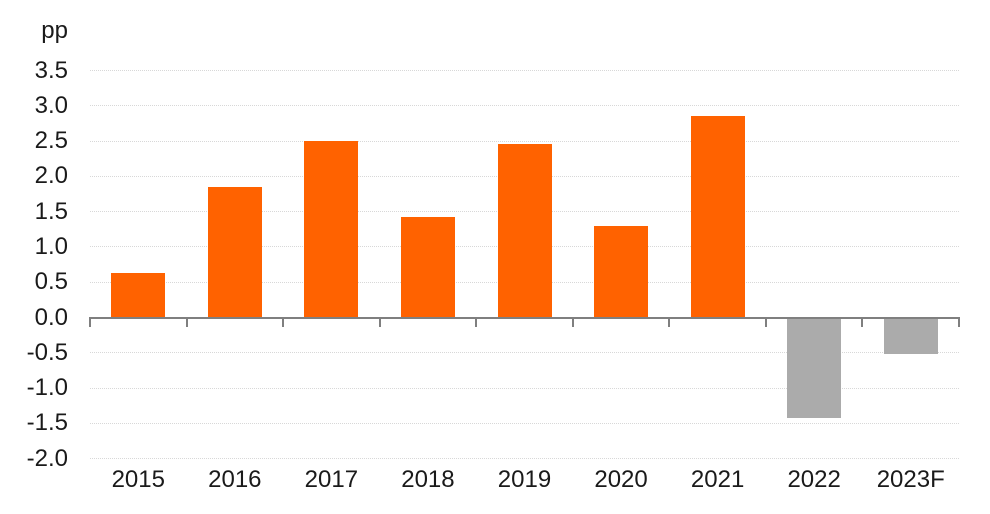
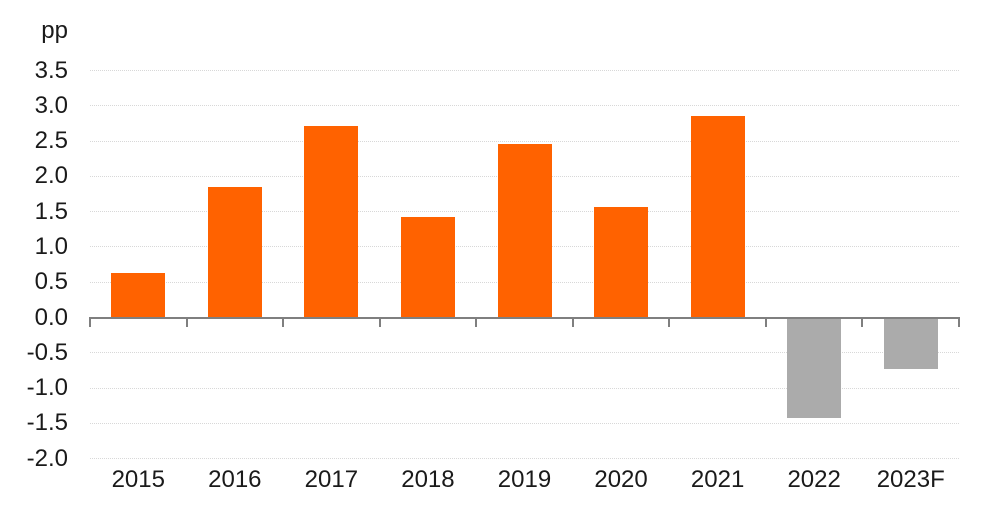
2017: 2.5 -> 2.7
2020: 1.3 -> 1.6
2023F: -0.5 -> -0.7
